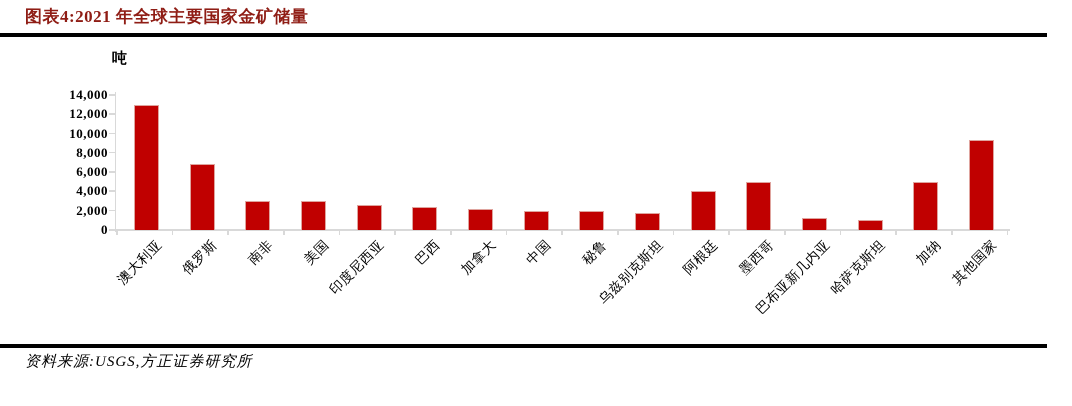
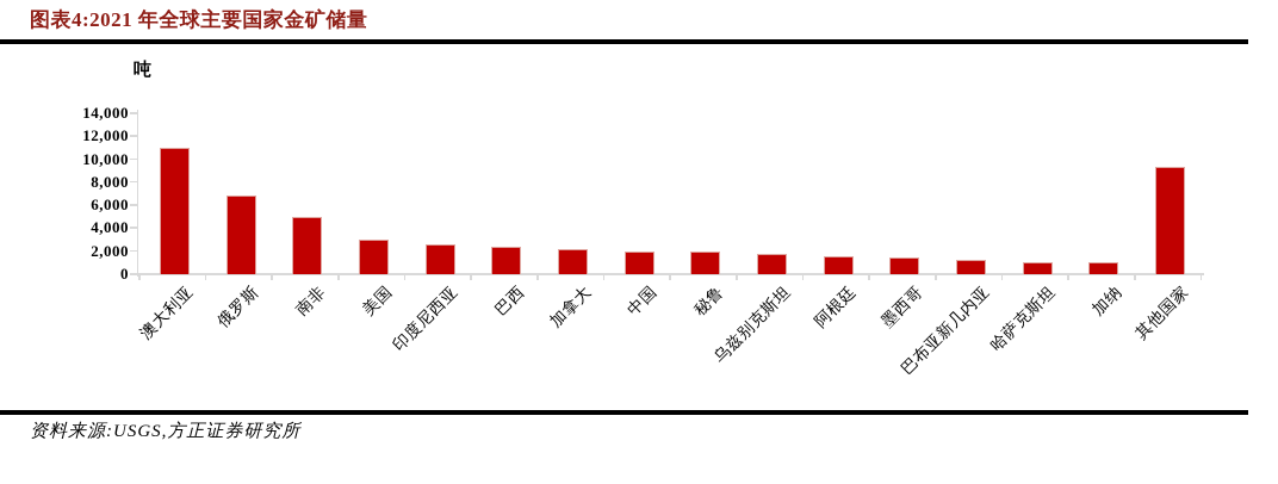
澳大利亚: 13000 -> 11000
南非: 3000 -> 5000
阿根廷: 4000 -> 2000
墨西哥: 5000 -> 1000
加纳: 5000 -> 1000
